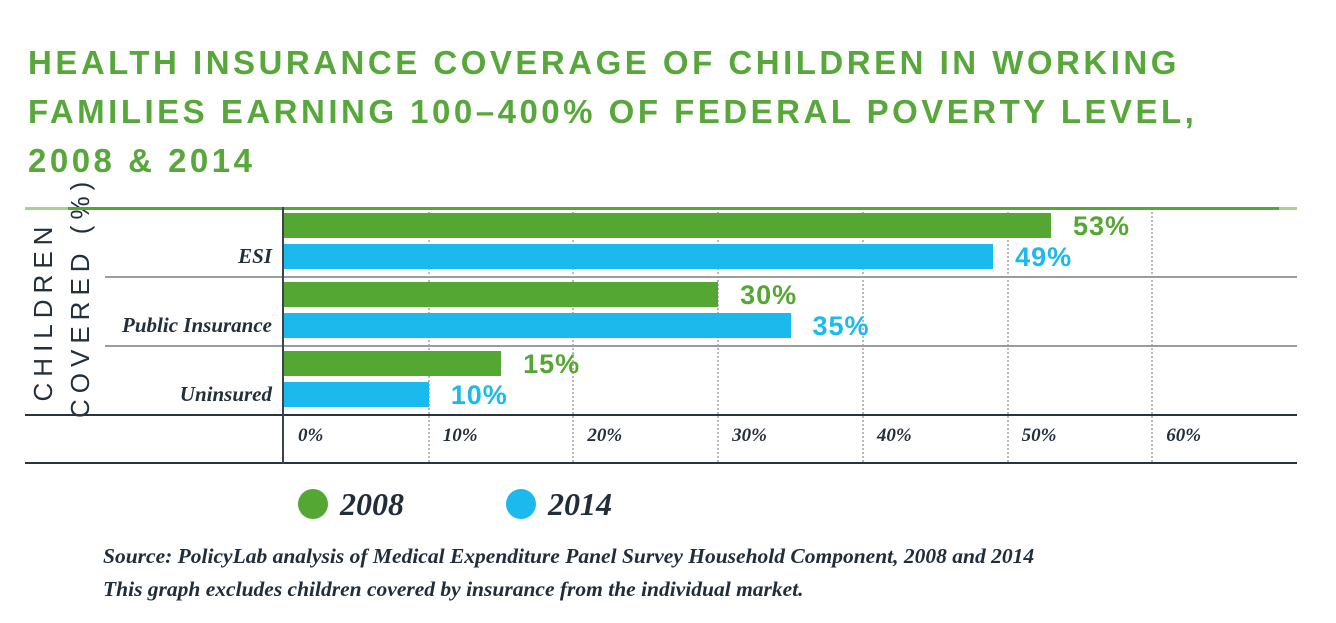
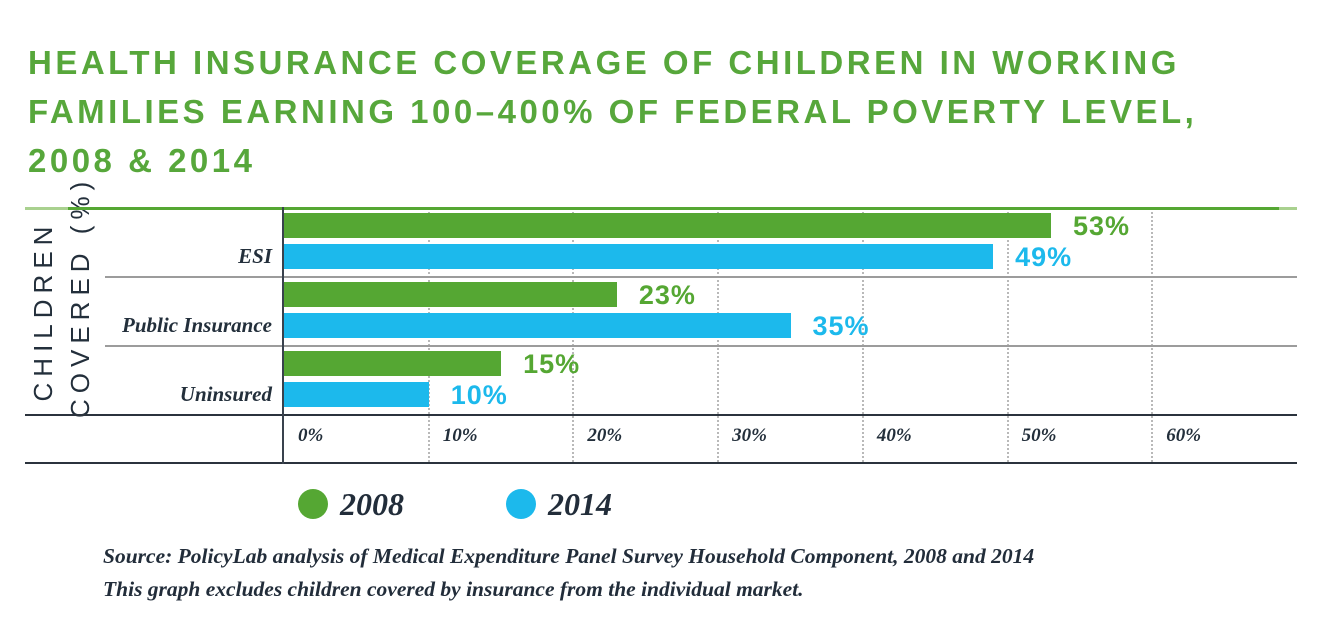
2008/Public Insurance: 30% -> 23%
